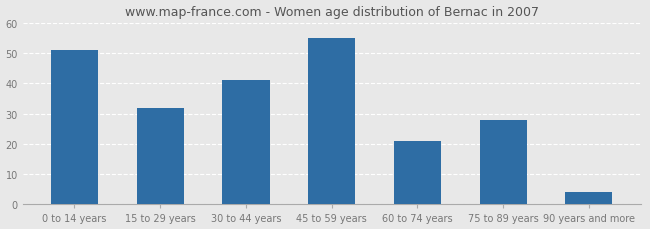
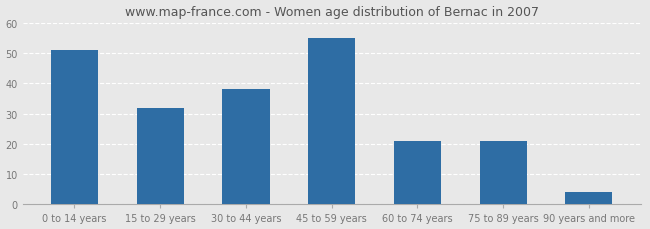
30 to 44 years: 41 -> 38
75 to 89 years: 28 -> 21
